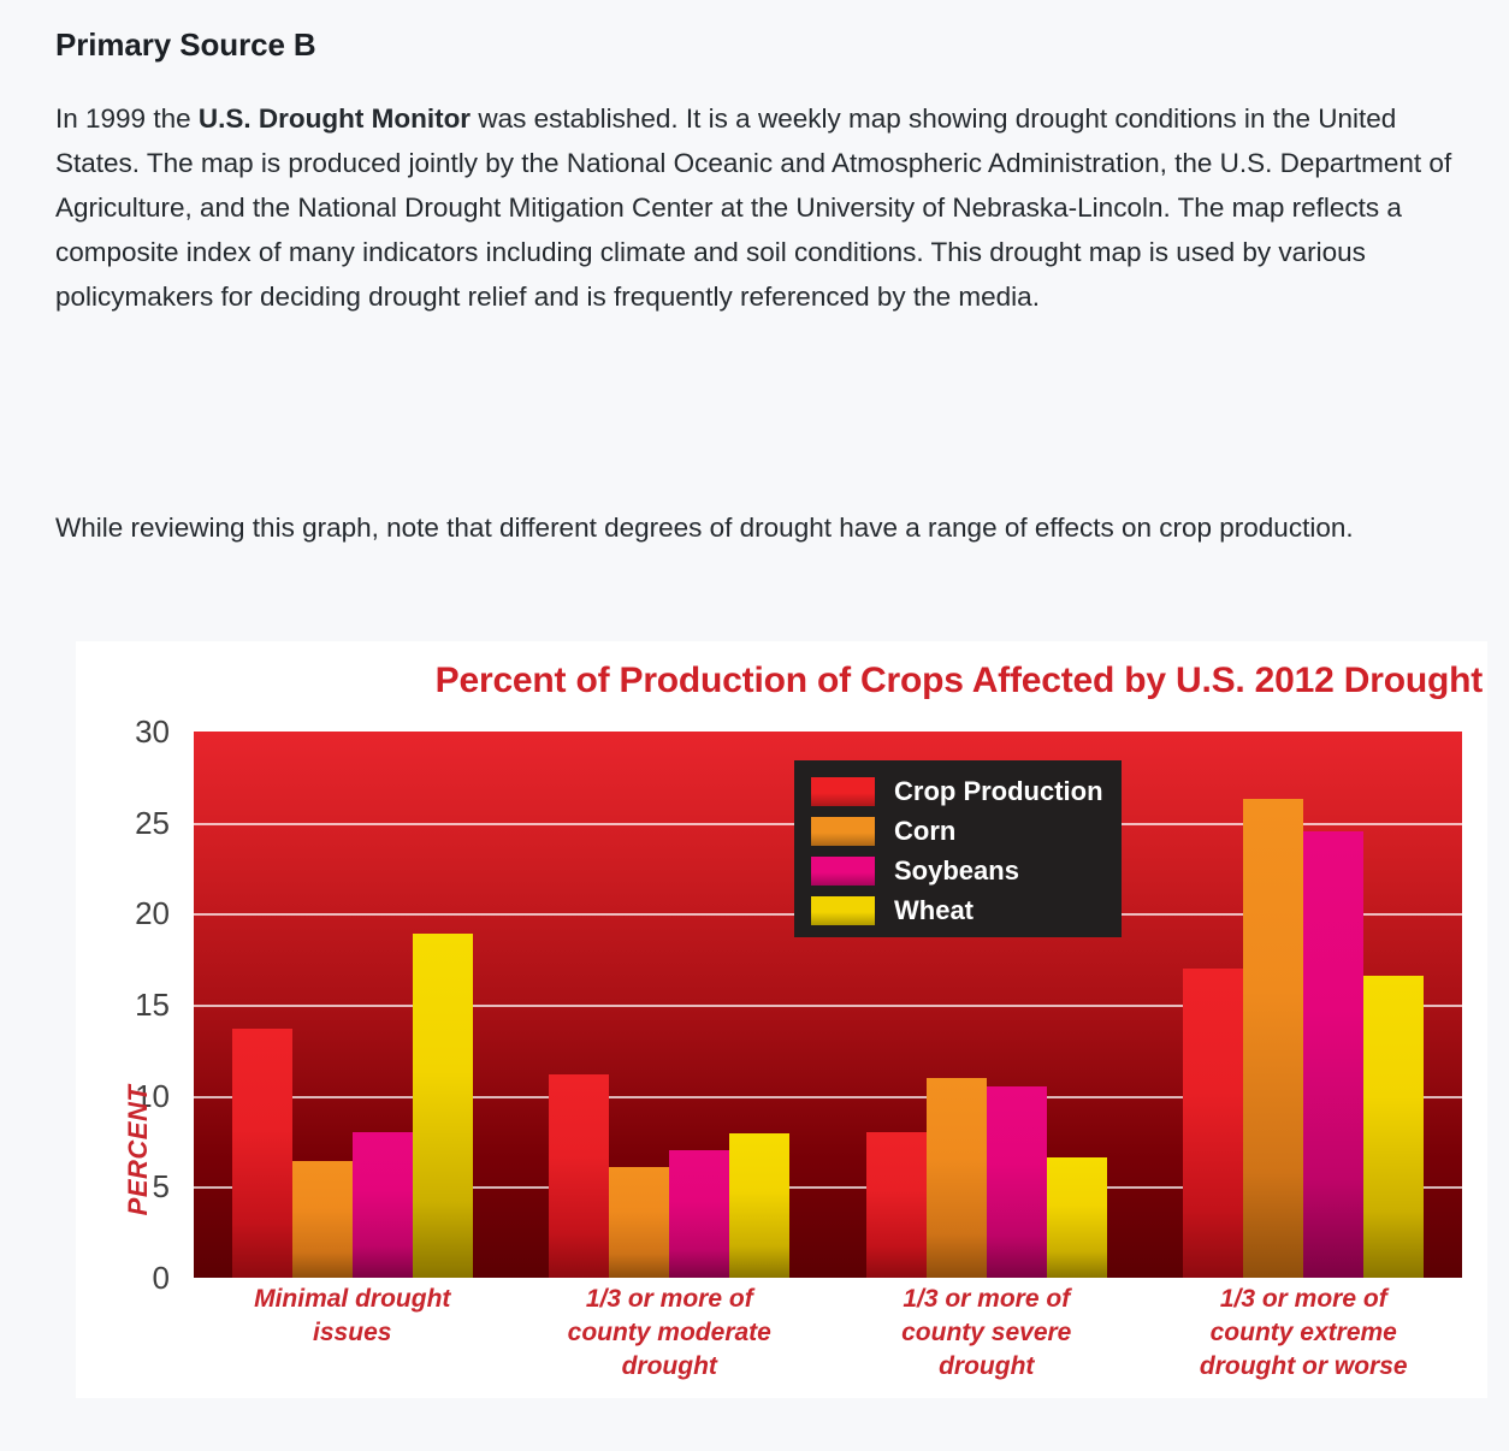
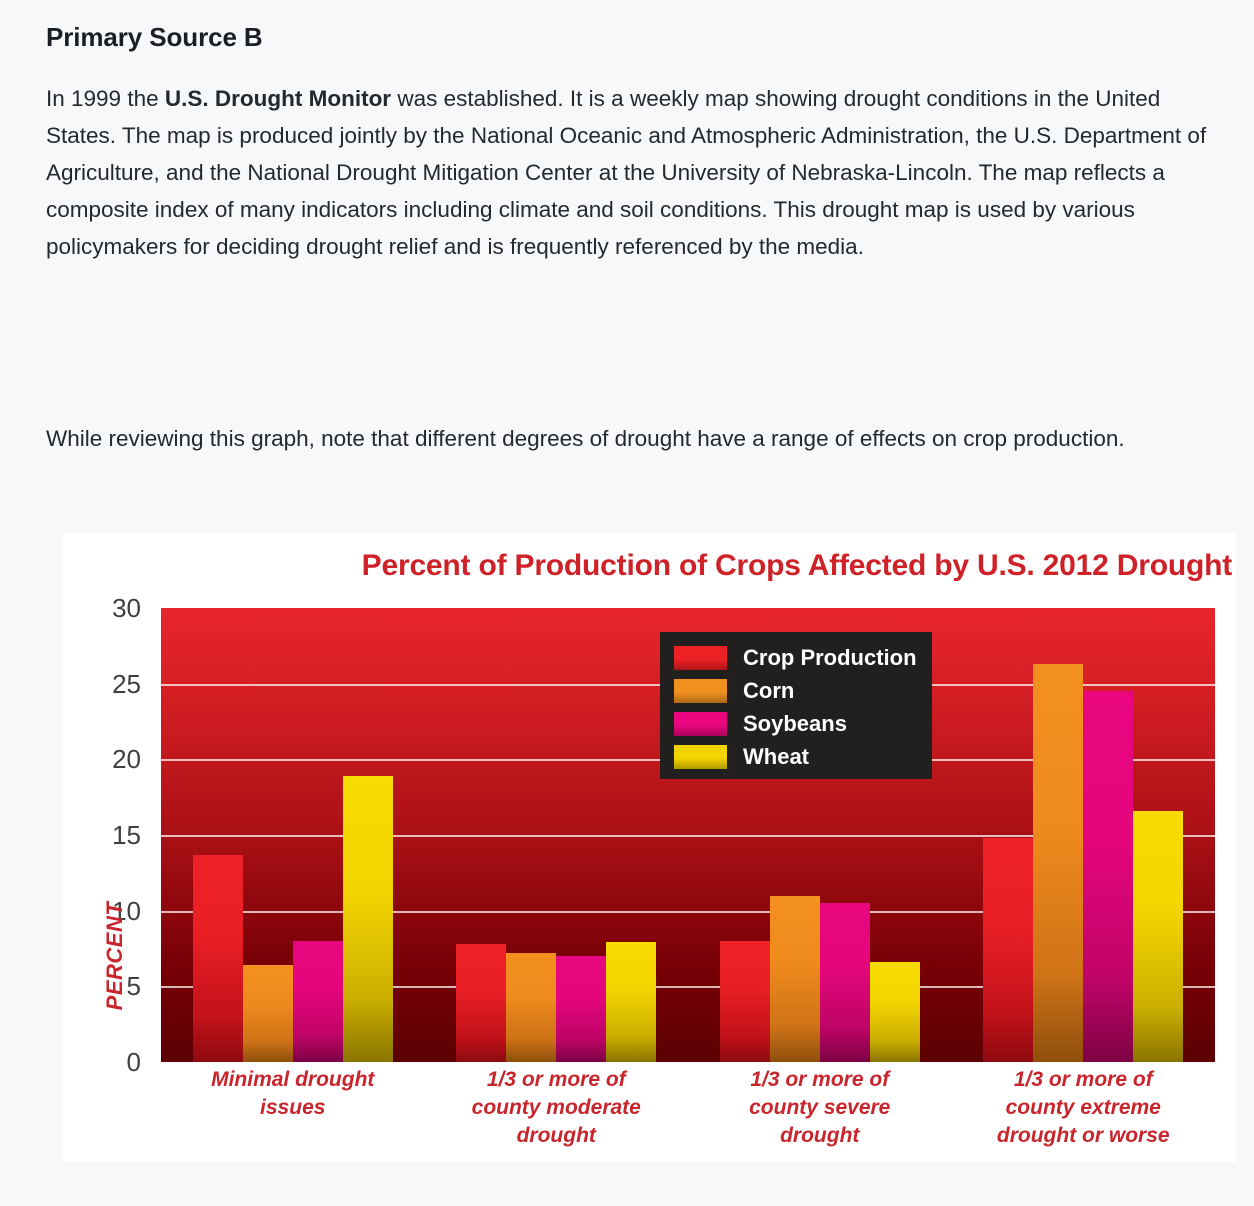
Crop Production/1/3 or more of county moderate drought: 11.2 -> 7.8
Corn/1/3 or more of county moderate drought: 6.1 -> 7.2
Crop Production/1/3 or more of county extreme drought or worse: 17.0 -> 14.8
